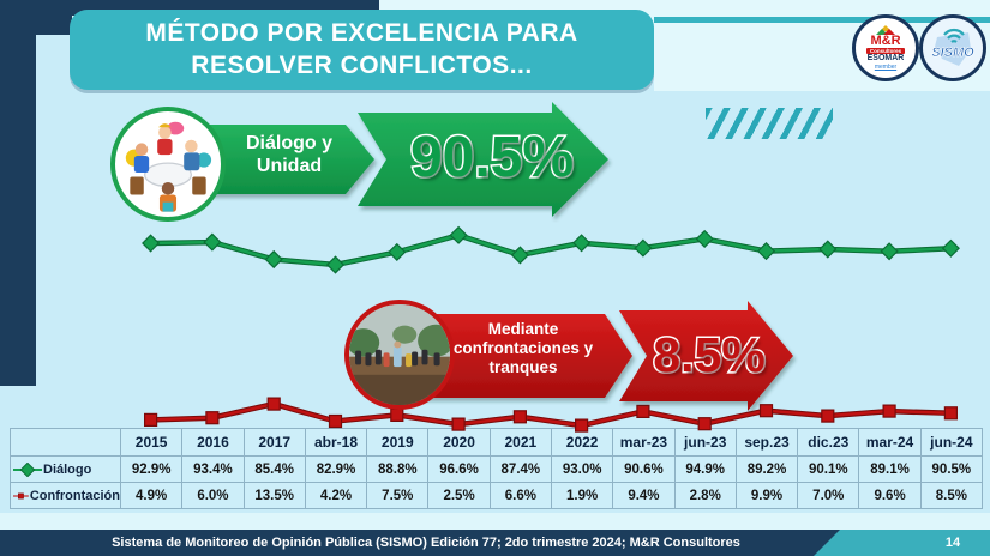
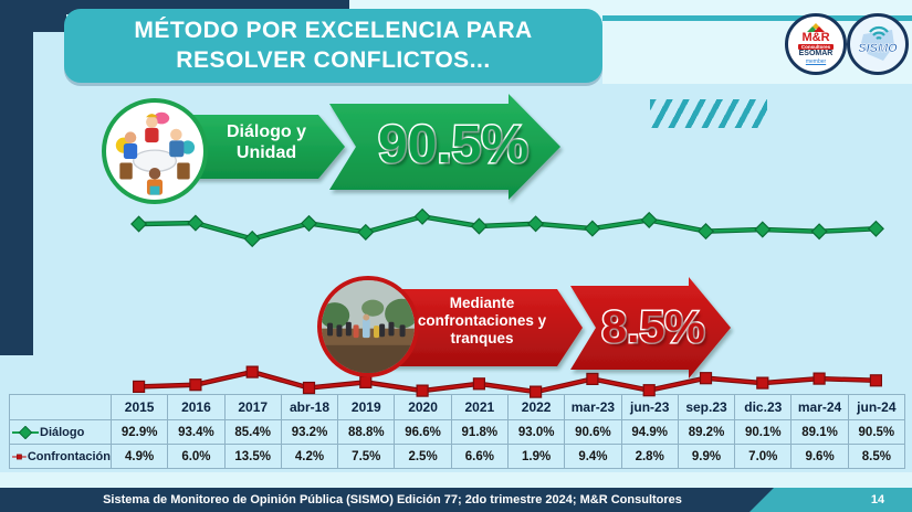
Diálogo/abr-18: 82.9% -> 93.2%
Diálogo/2021: 87.4% -> 91.8%
